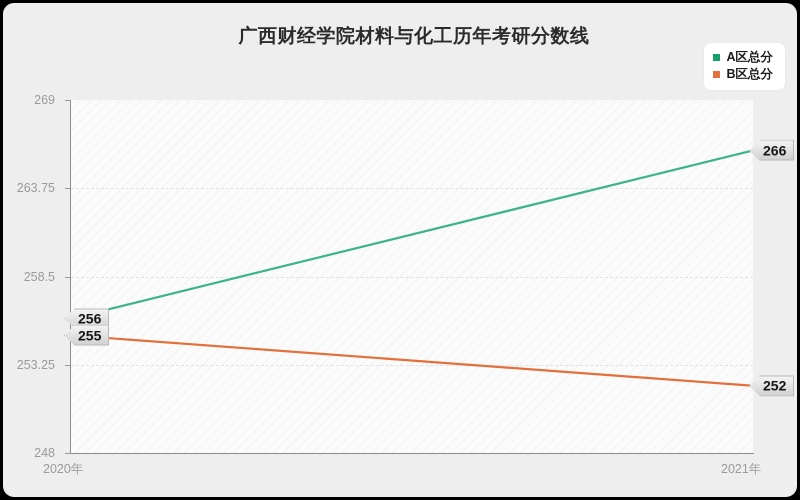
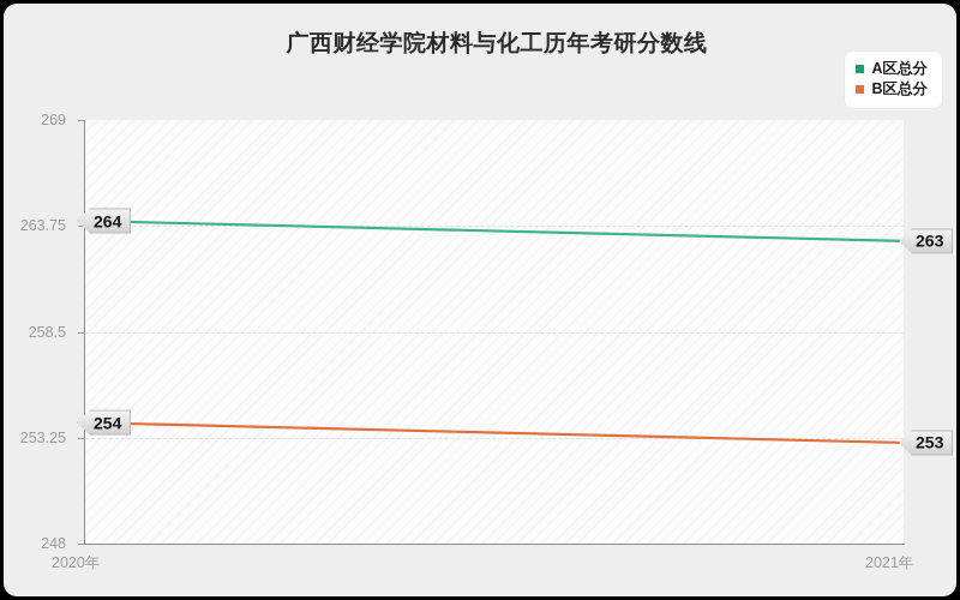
A区总分/2020年: 256 -> 264
B区总分/2020年: 255 -> 254
A区总分/2021年: 266 -> 263
B区总分/2021年: 252 -> 253
